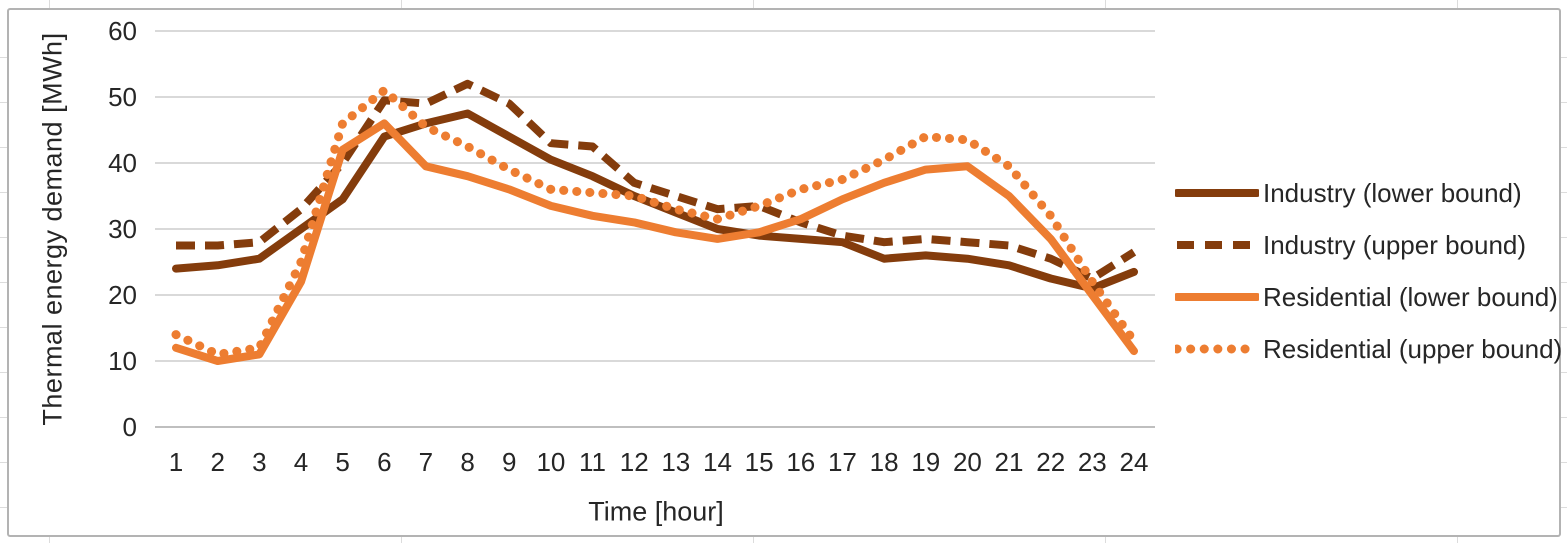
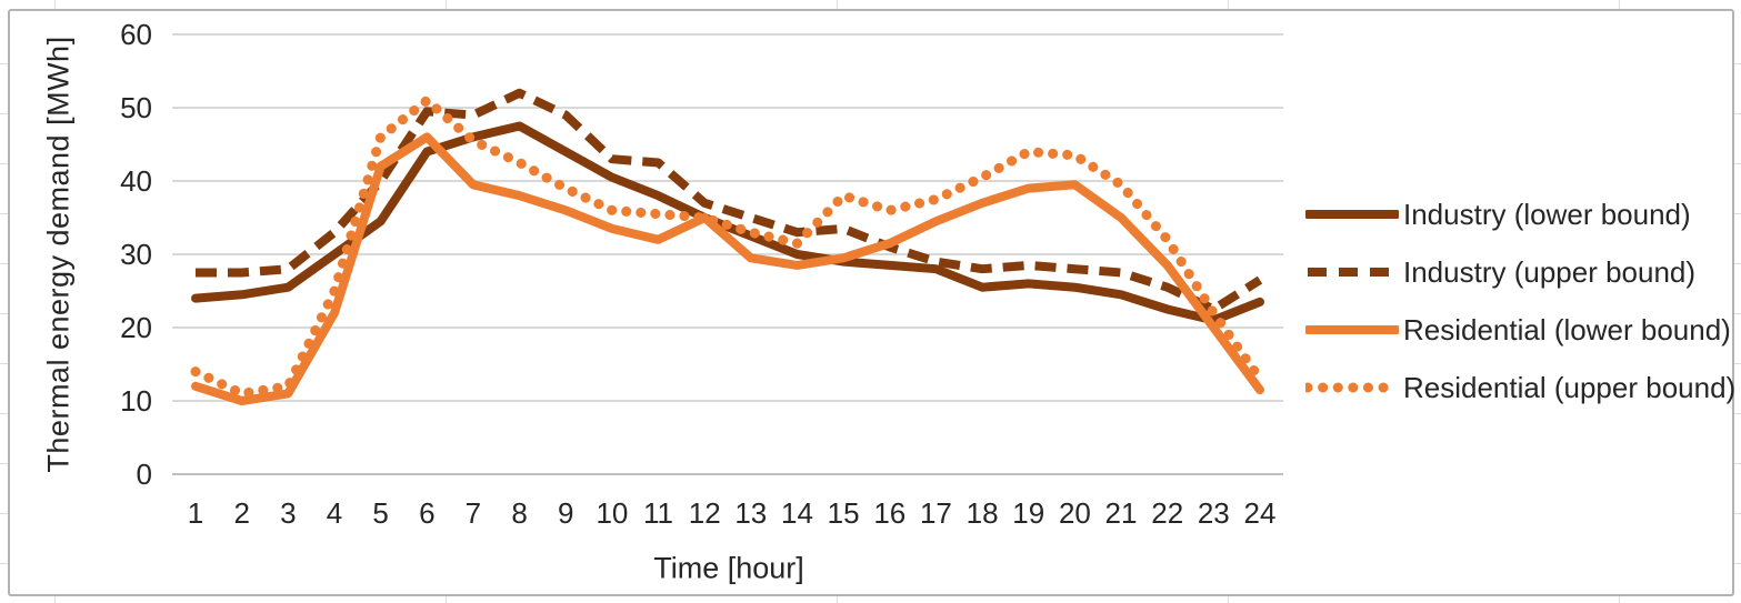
Residential (lower bound)/12: 31 -> 35
Residential (upper bound)/15: 34 -> 38
